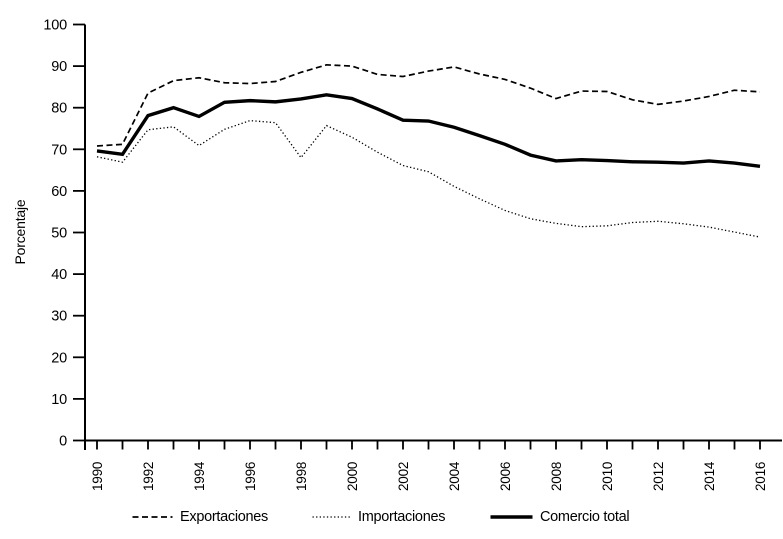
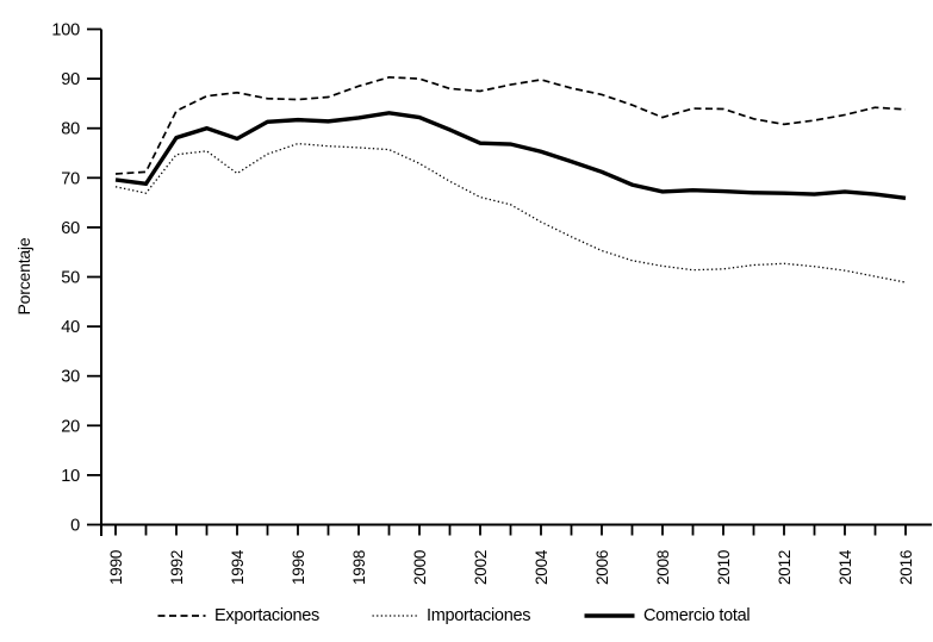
Importaciones/1998: 68 -> 76
